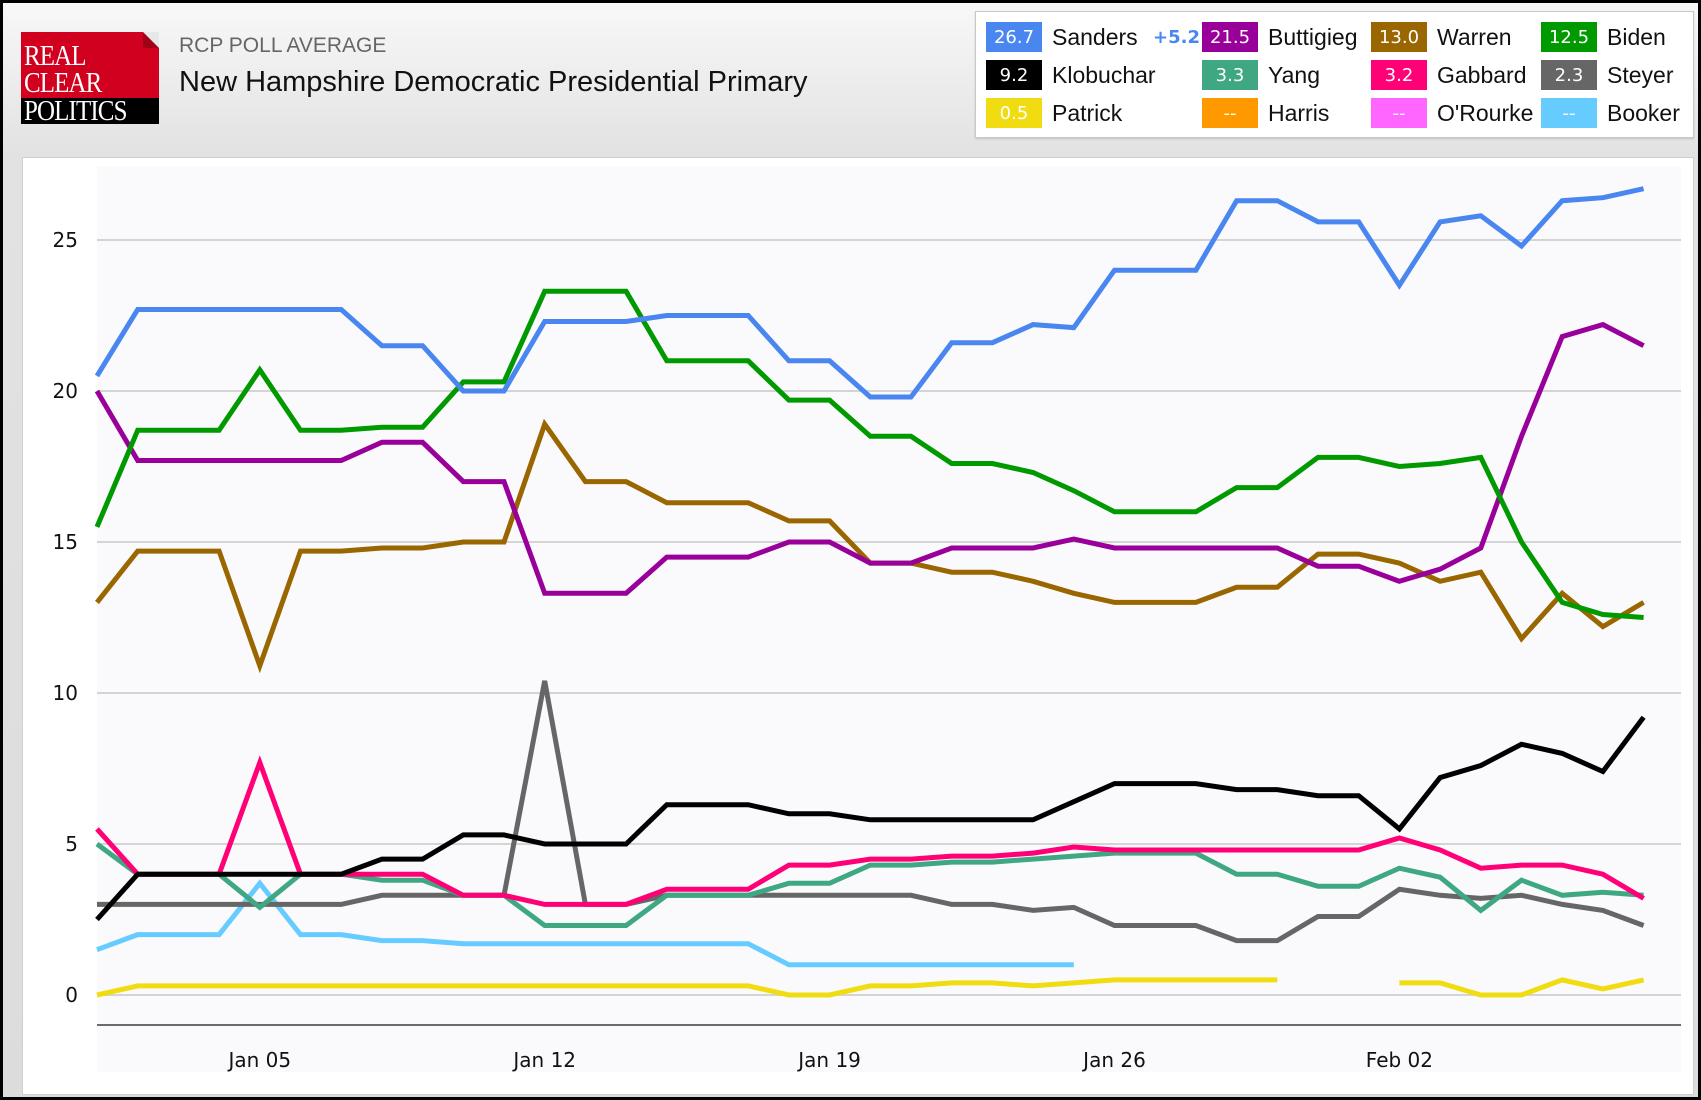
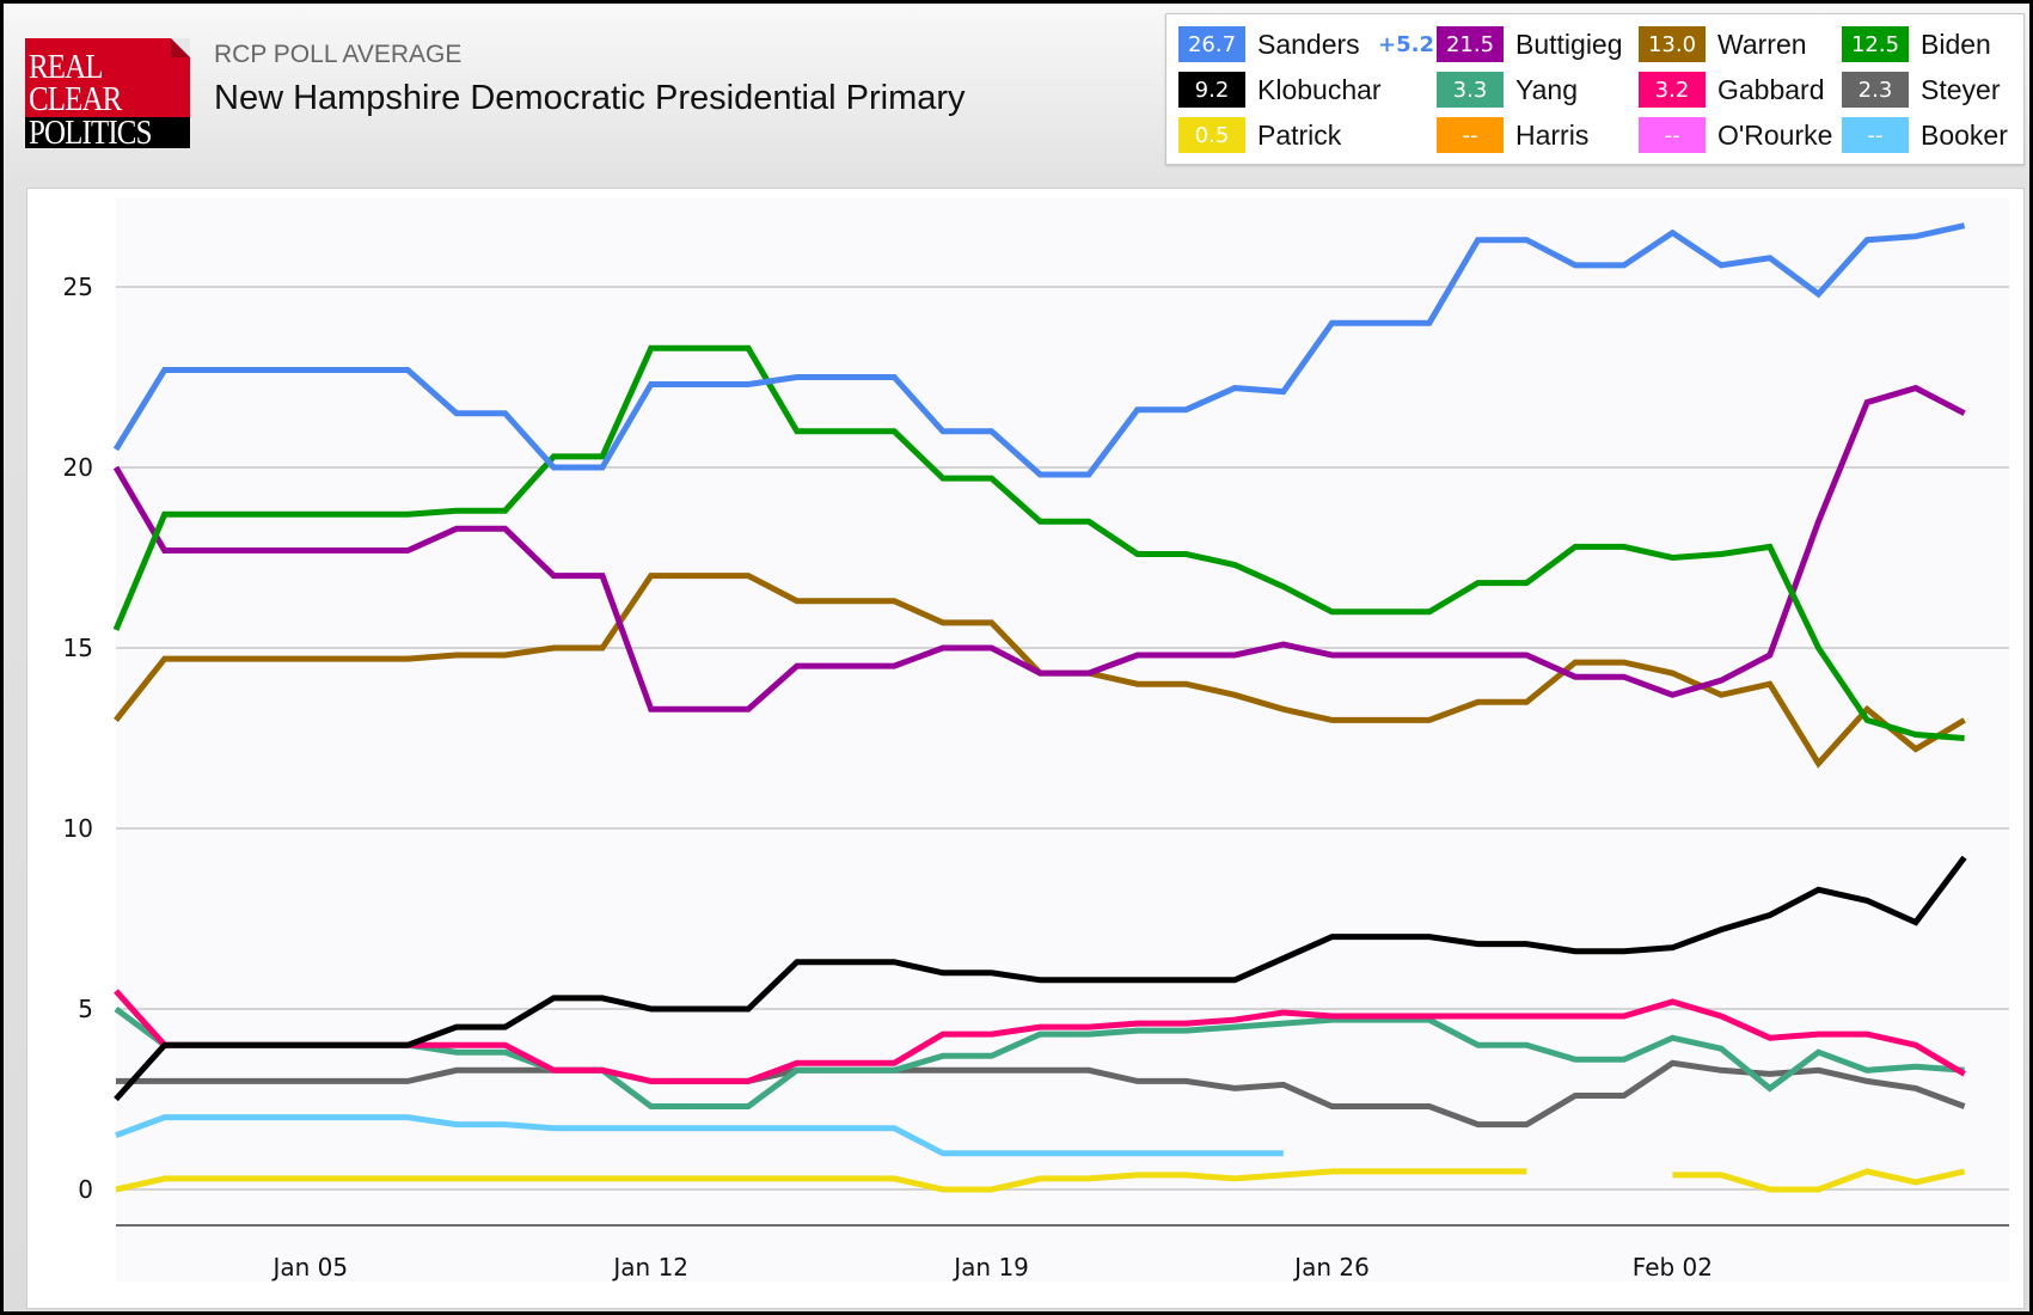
Booker/Jan 05: 3.7 -> 2.0
Yang/Jan 05: 2.9 -> 4.0
Gabbard/Jan 05: 7.7 -> 4.0
Warren/Jan 05: 10.9 -> 14.7
Biden/Jan 05: 20.7 -> 18.7
Steyer/Jan 12: 10.4 -> 3.0
Warren/Jan 12: 18.9 -> 17.0
Klobuchar/Feb 02: 5.5 -> 6.7
Sanders/Feb 02: 23.5 -> 26.5
